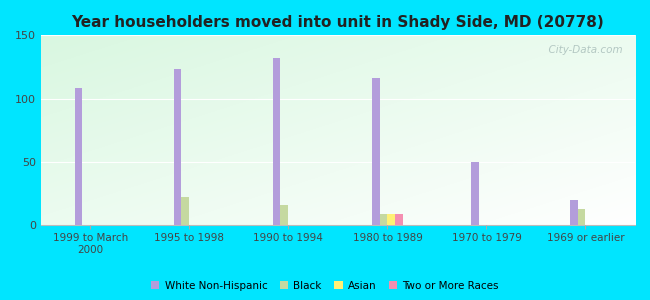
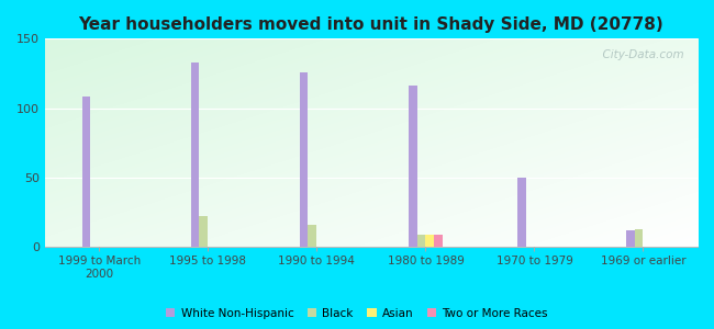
White Non-Hispanic/1995 to 1998: 123 -> 133
White Non-Hispanic/1990 to 1994: 132 -> 126
White Non-Hispanic/1969 or earlier: 20 -> 12
